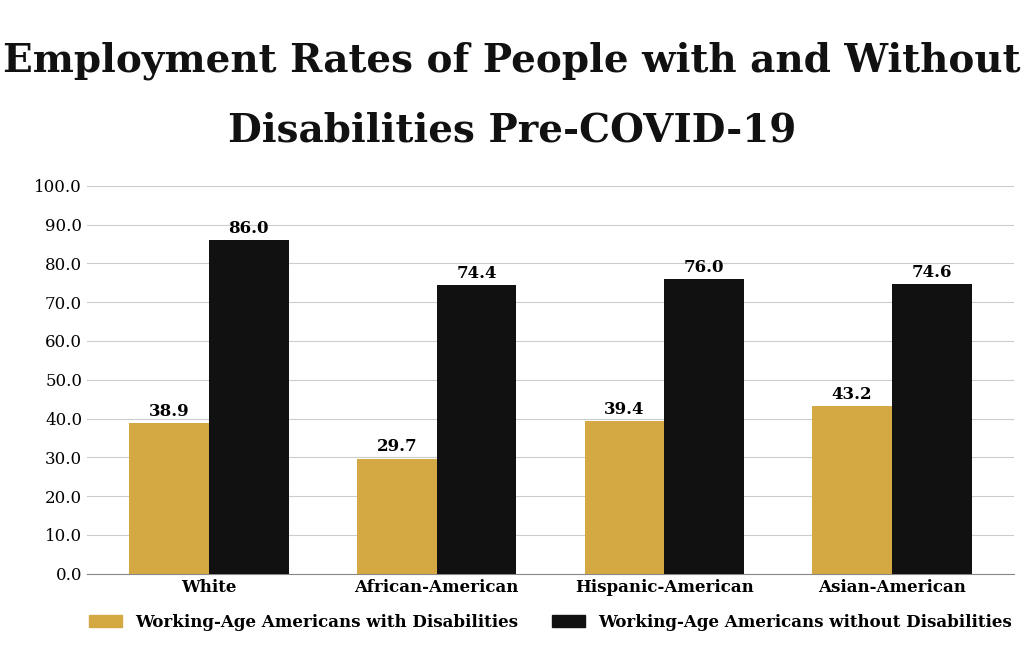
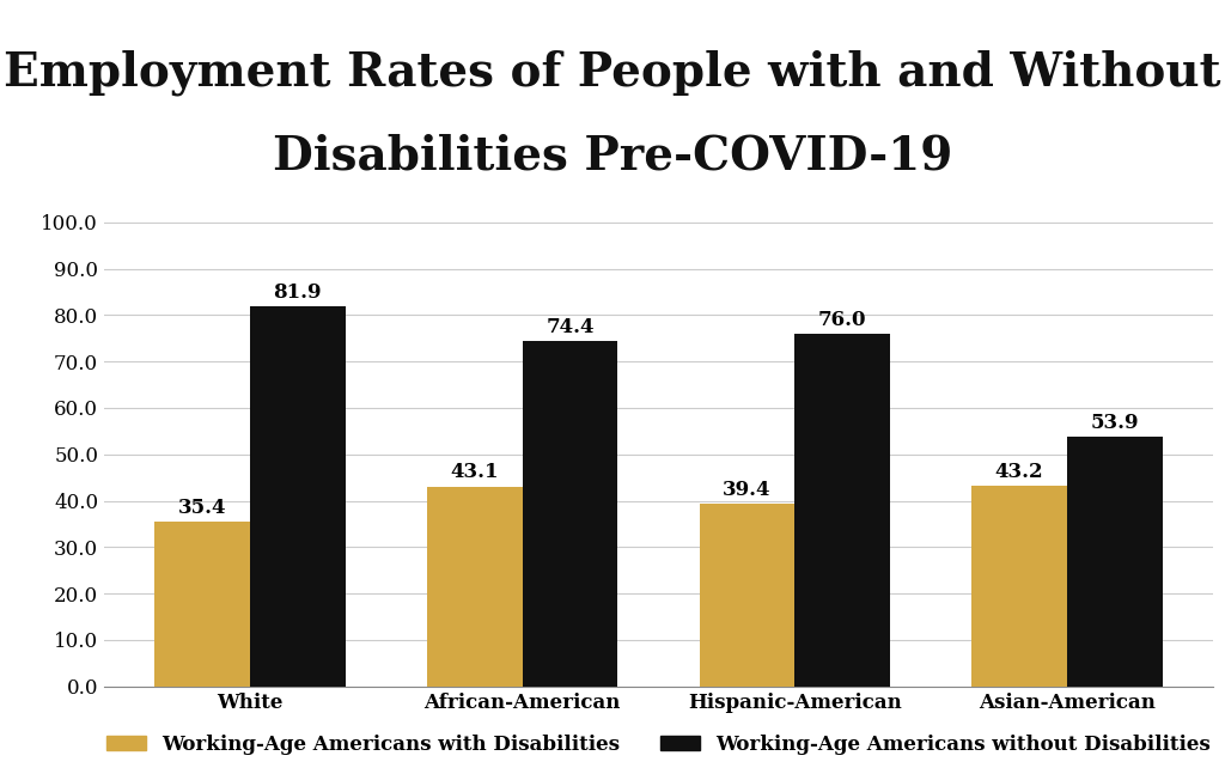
Working-Age Americans with Disabilities/White: 38.9 -> 35.4
Working-Age Americans without Disabilities/White: 86.0 -> 81.9
Working-Age Americans with Disabilities/African-American: 29.7 -> 43.1
Working-Age Americans without Disabilities/Asian-American: 74.6 -> 53.9
